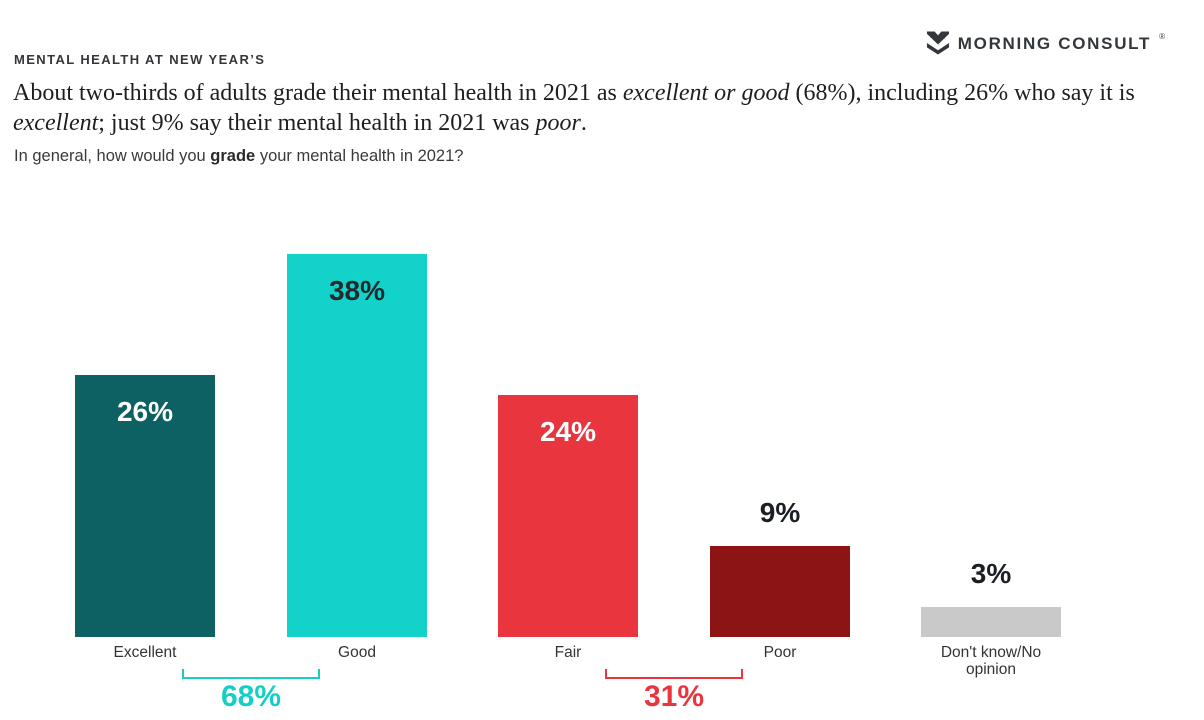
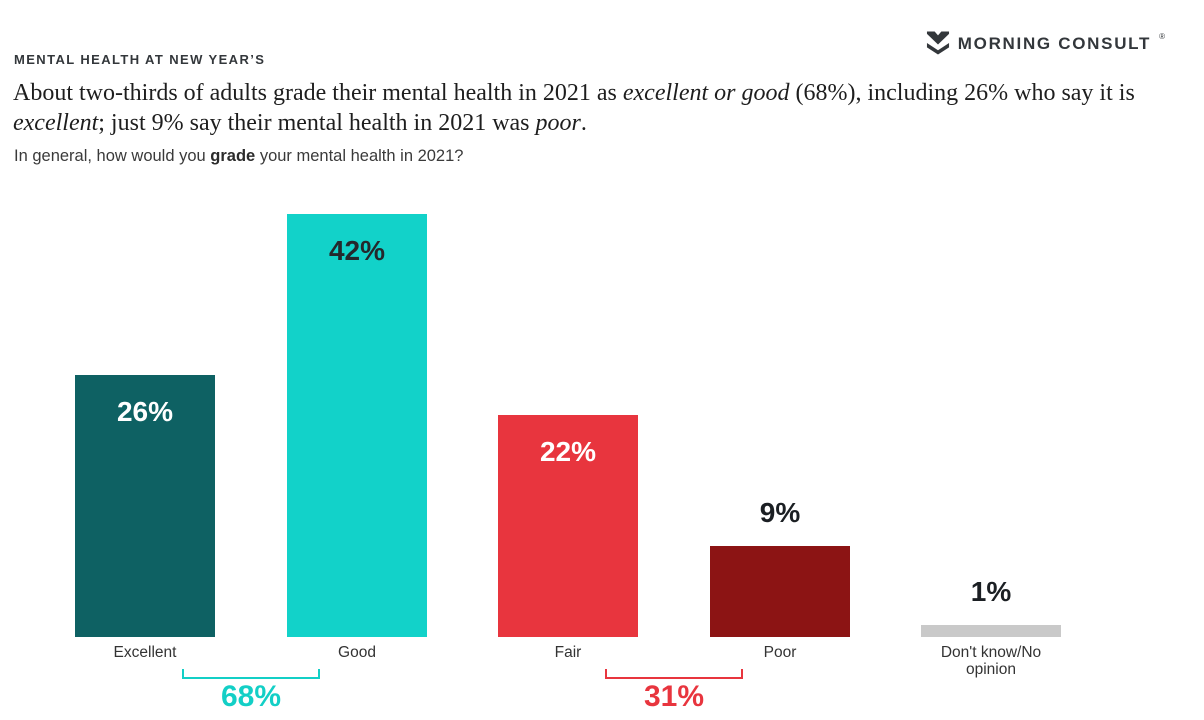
Good: 38% -> 42%
Fair: 24% -> 22%
Don't know/No opinion: 3% -> 1%
